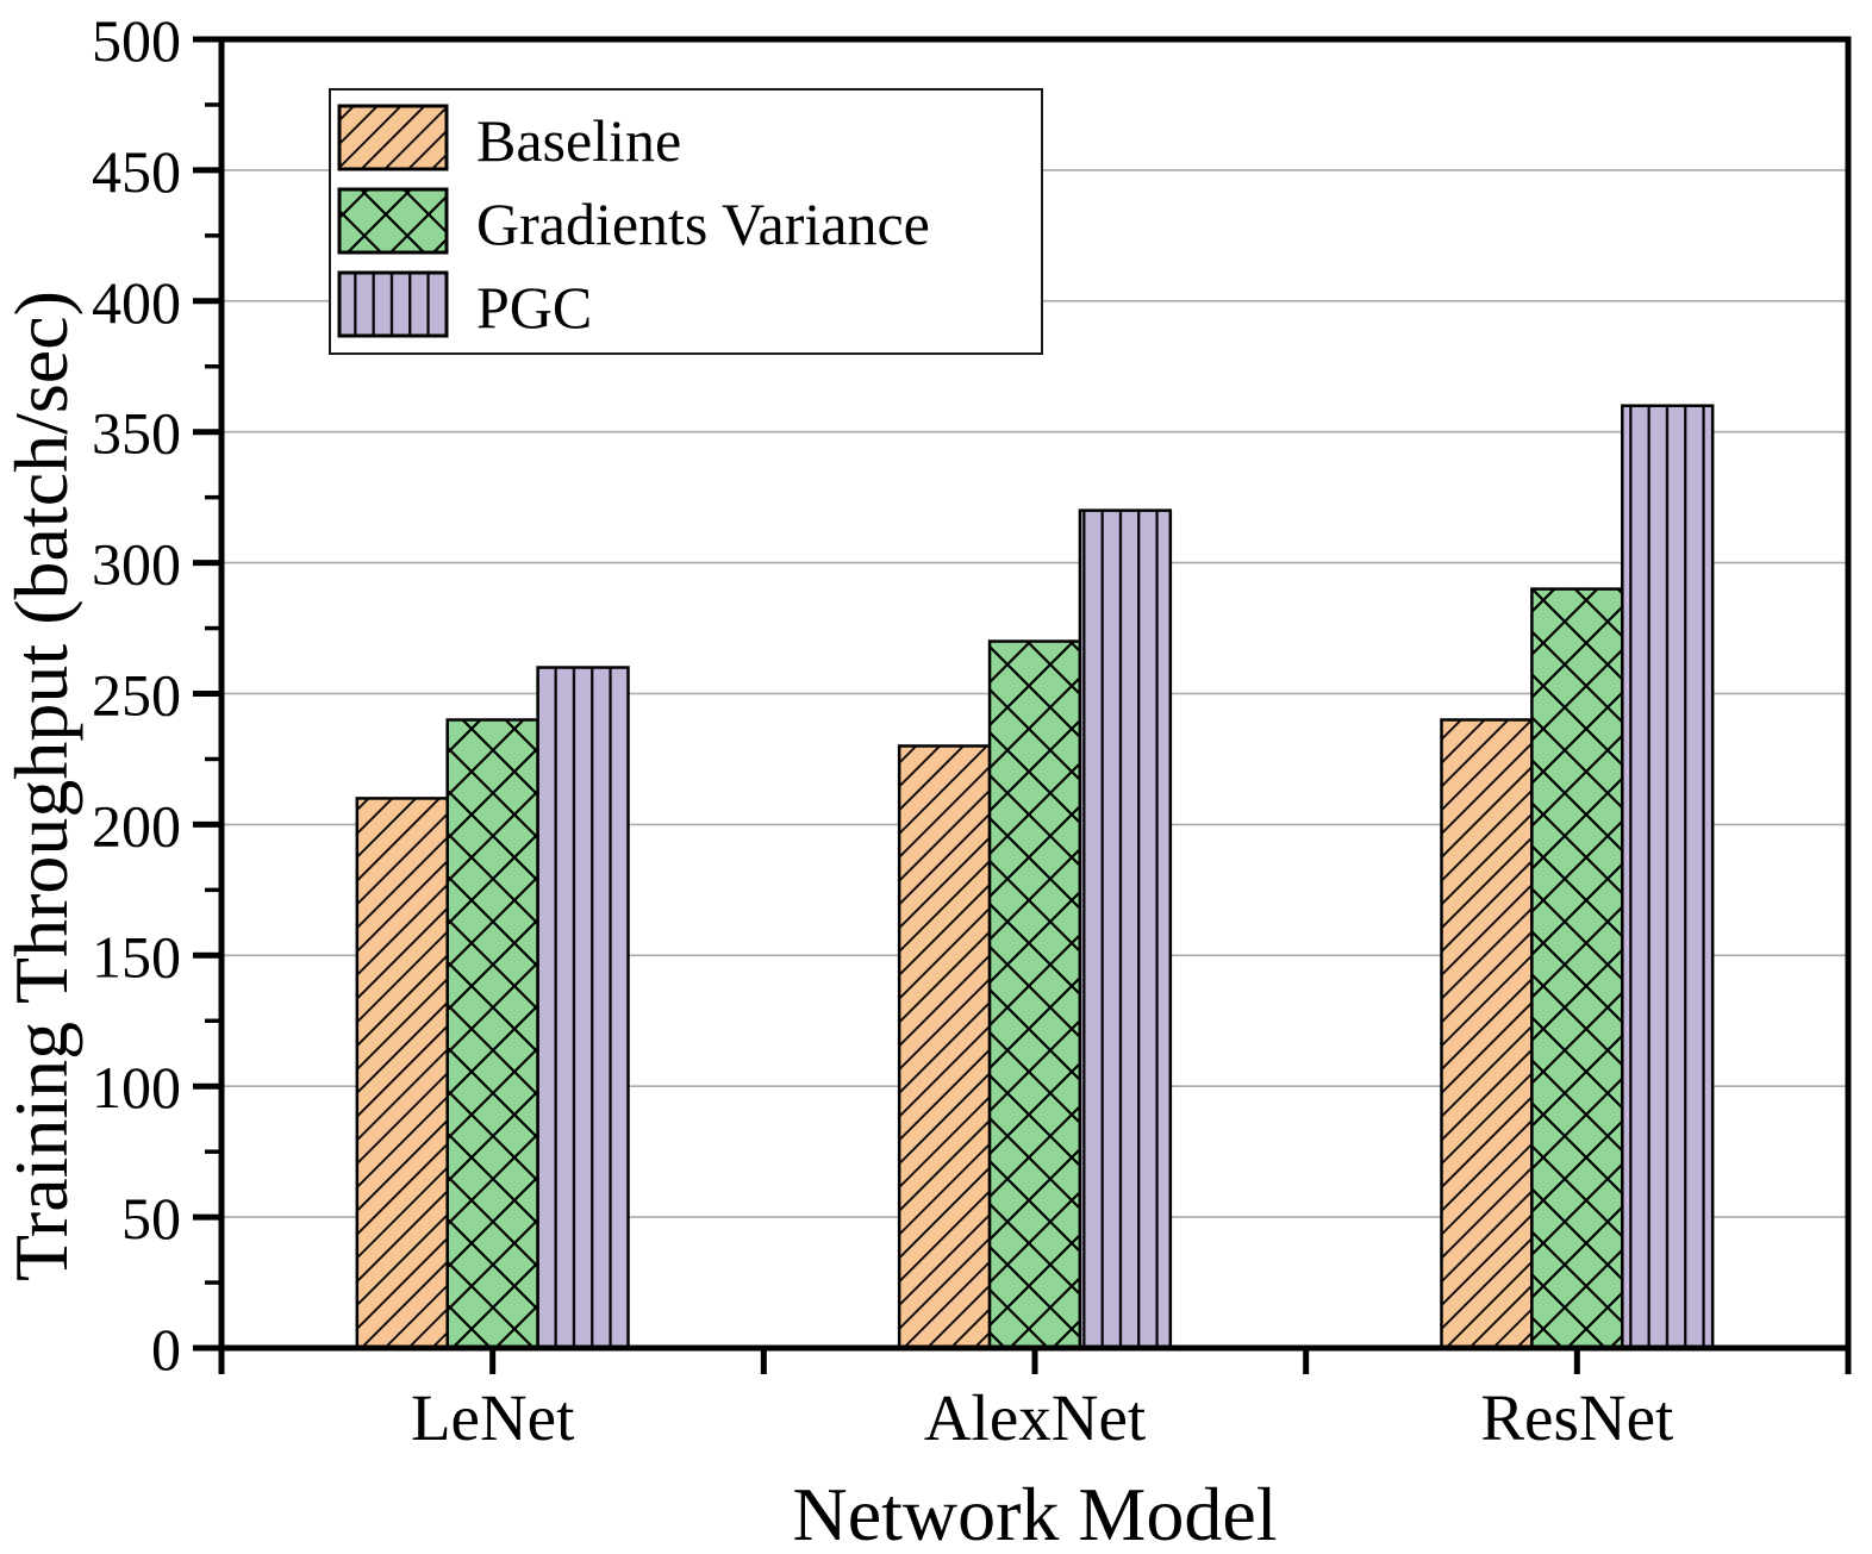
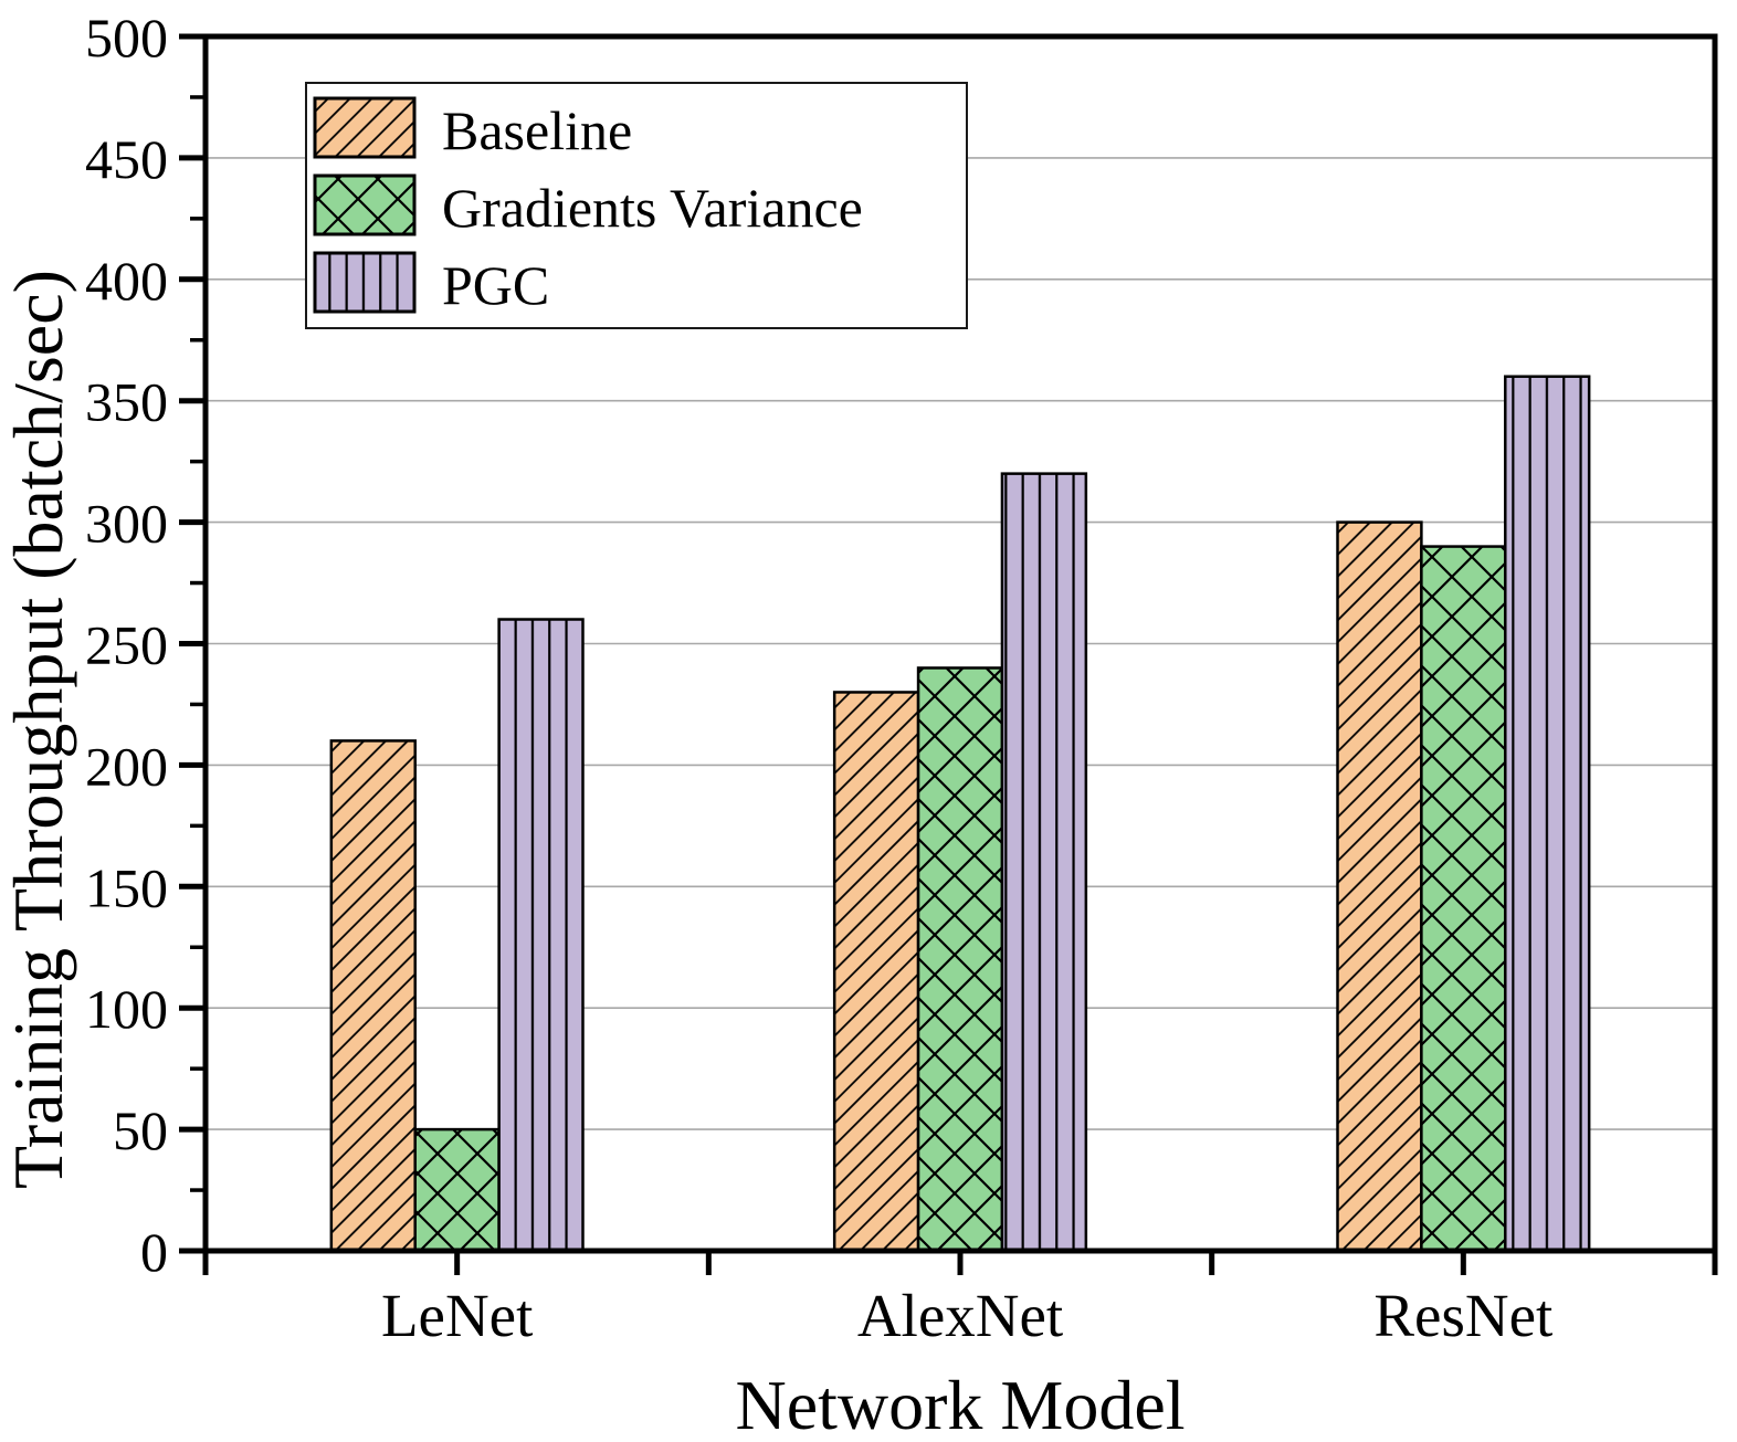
Gradients Variance/LeNet: 240 -> 50
Gradients Variance/AlexNet: 270 -> 240
Baseline/ResNet: 240 -> 300
